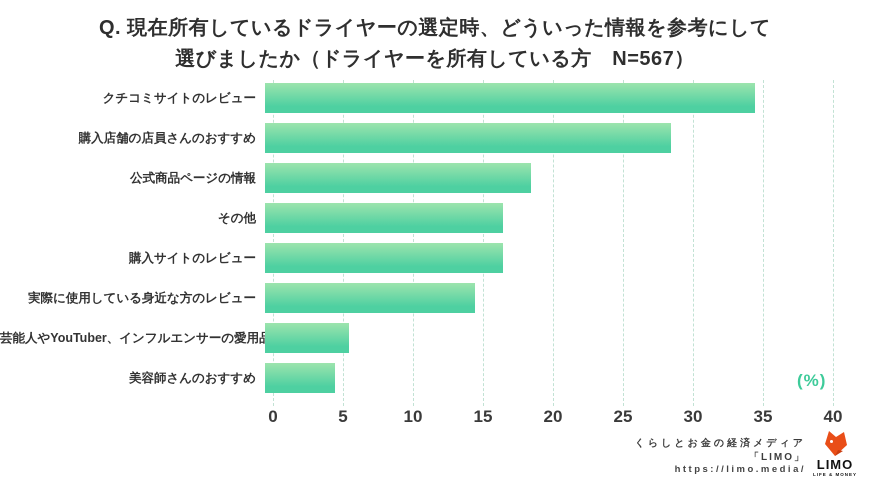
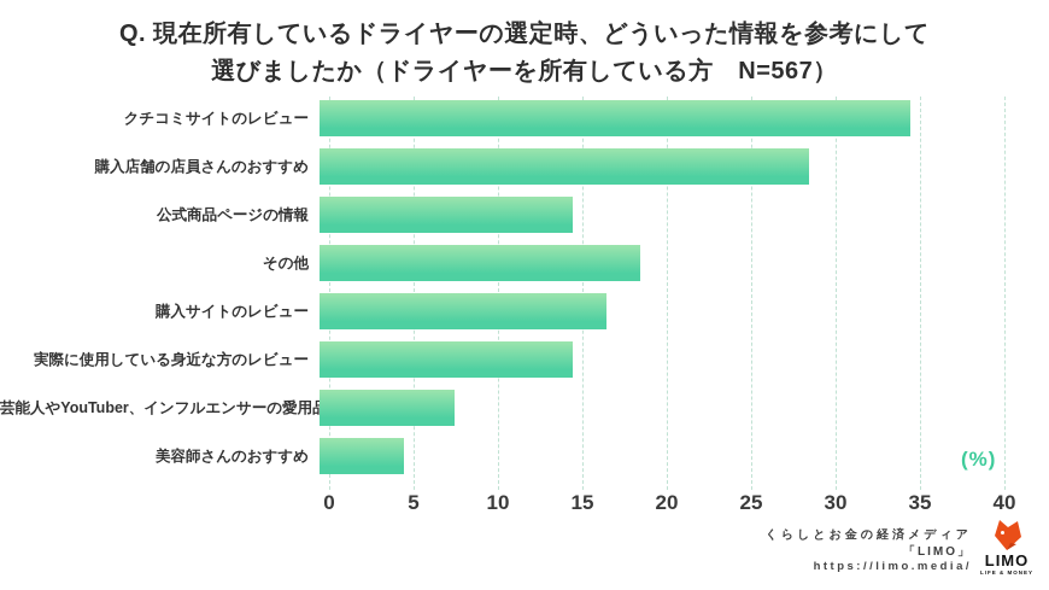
公式商品ページの情報: 19 -> 15
その他: 17 -> 19
芸能人やYouTuber、インフルエンサーの愛用品: 6 -> 8
